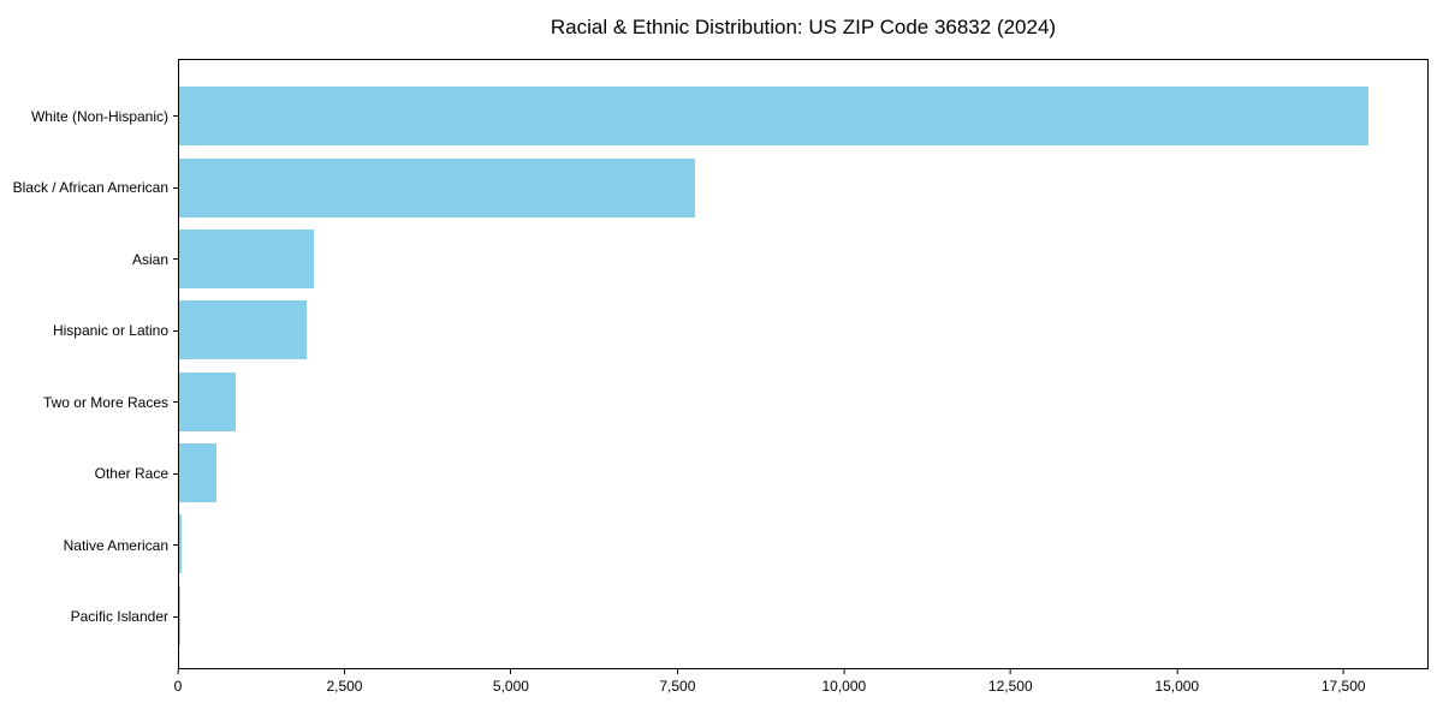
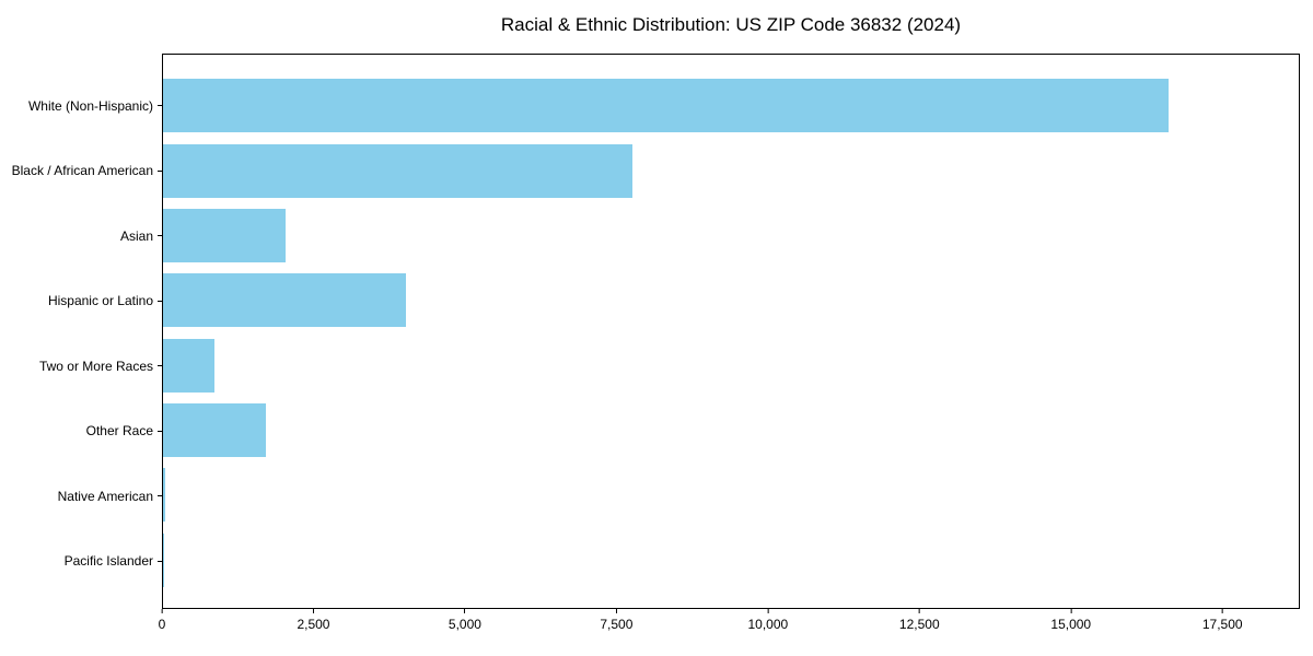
White (Non-Hispanic): 17800 -> 16600
Hispanic or Latino: 1900 -> 4000
Other Race: 600 -> 1700
